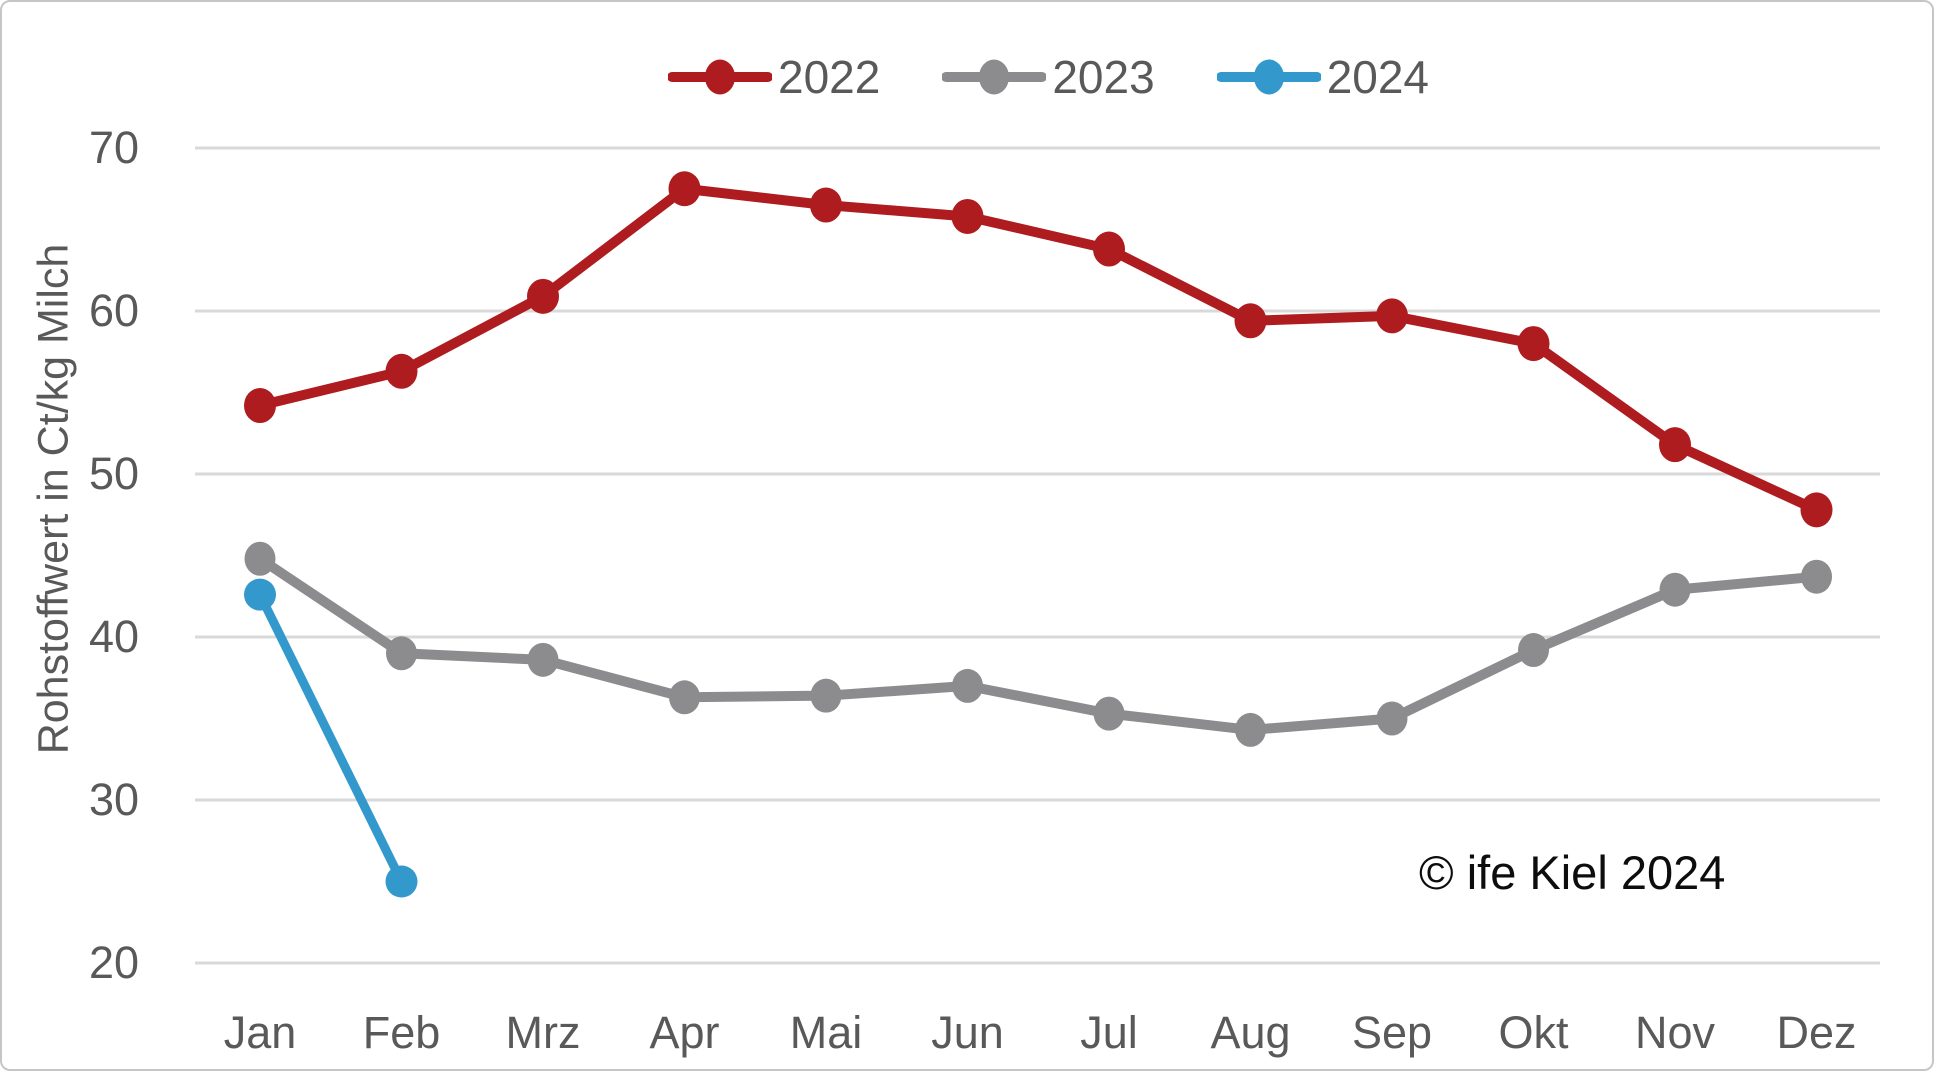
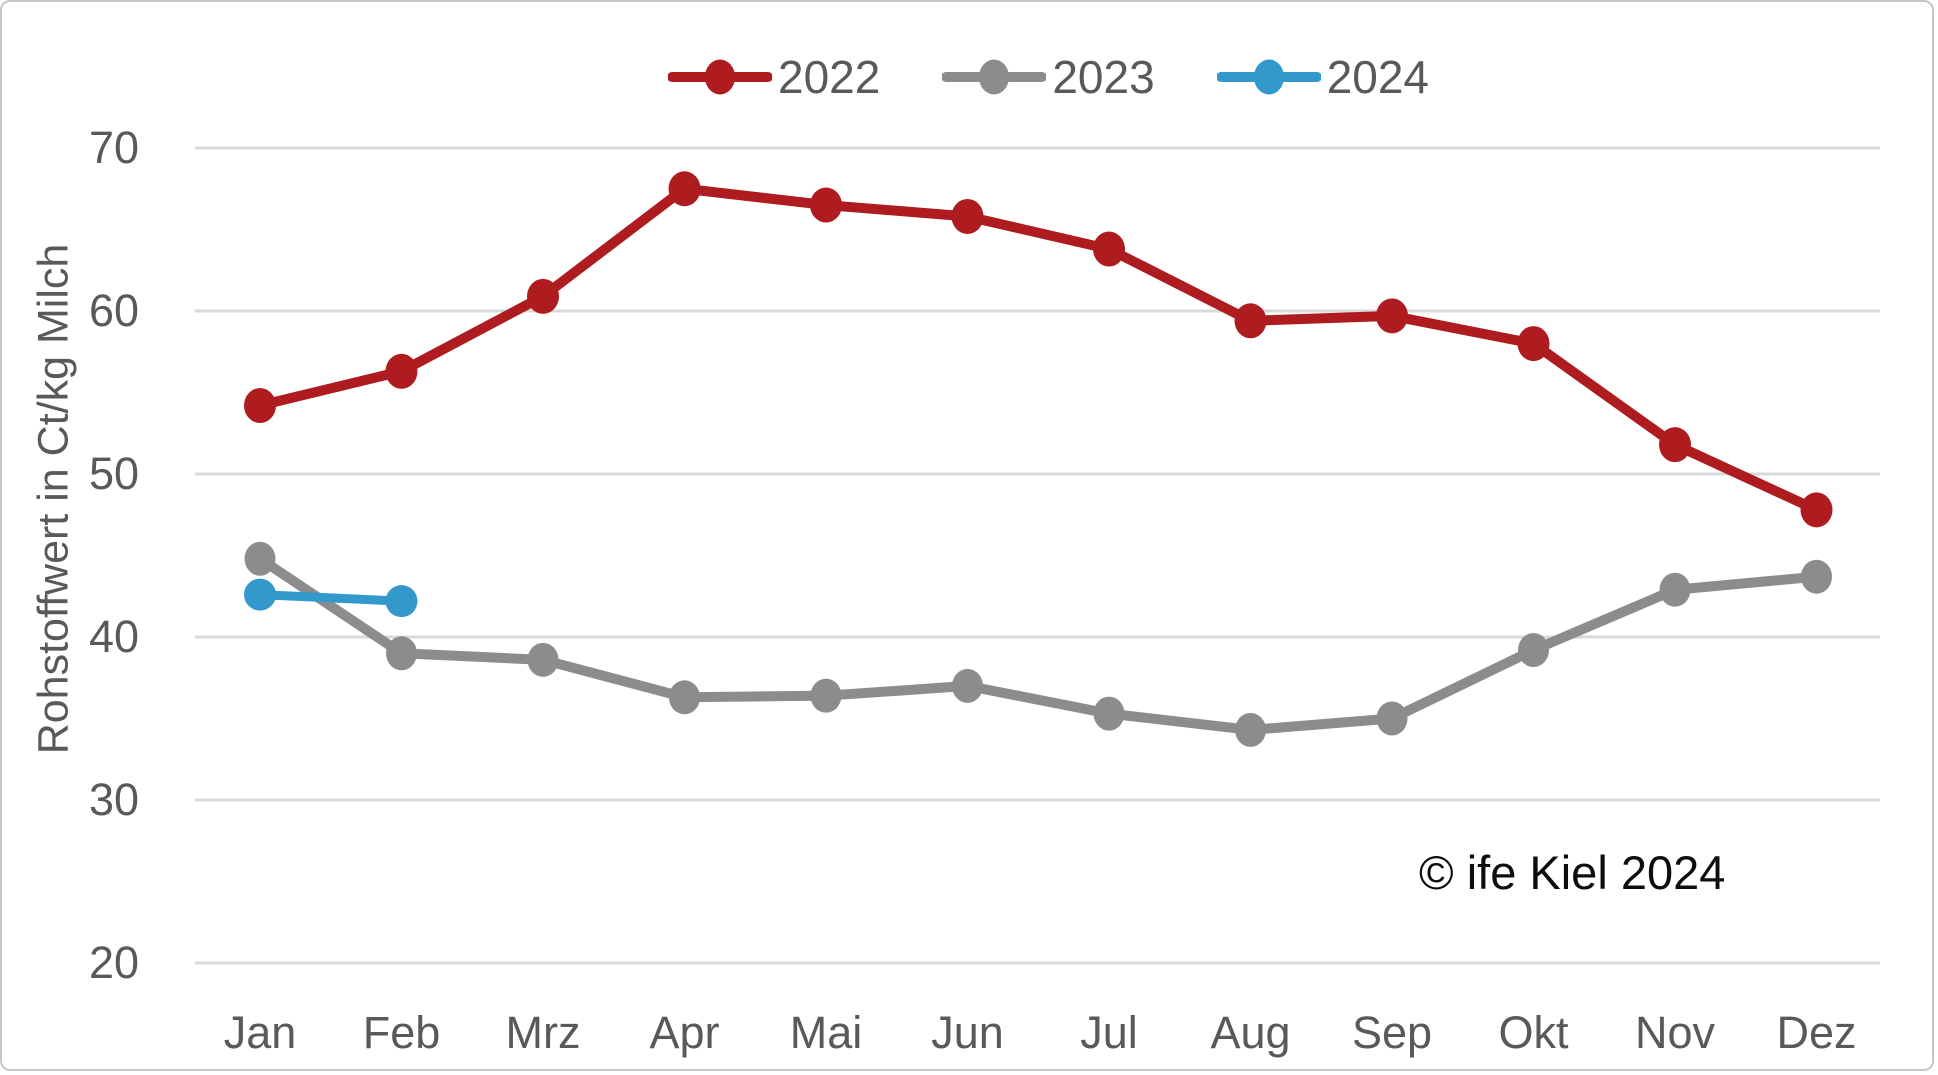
2024/Feb: 25.0 -> 42.2
